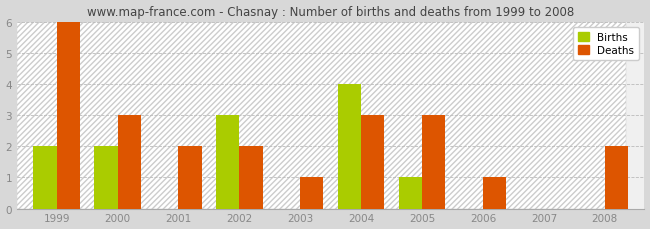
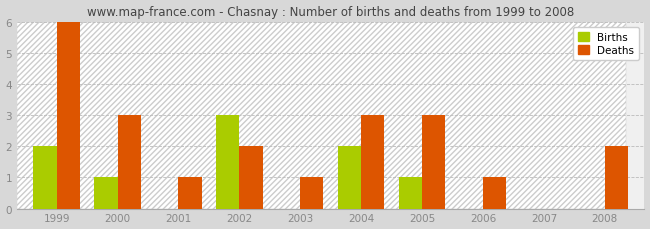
Births/2000: 2 -> 1
Deaths/2001: 2 -> 1
Births/2004: 4 -> 2
